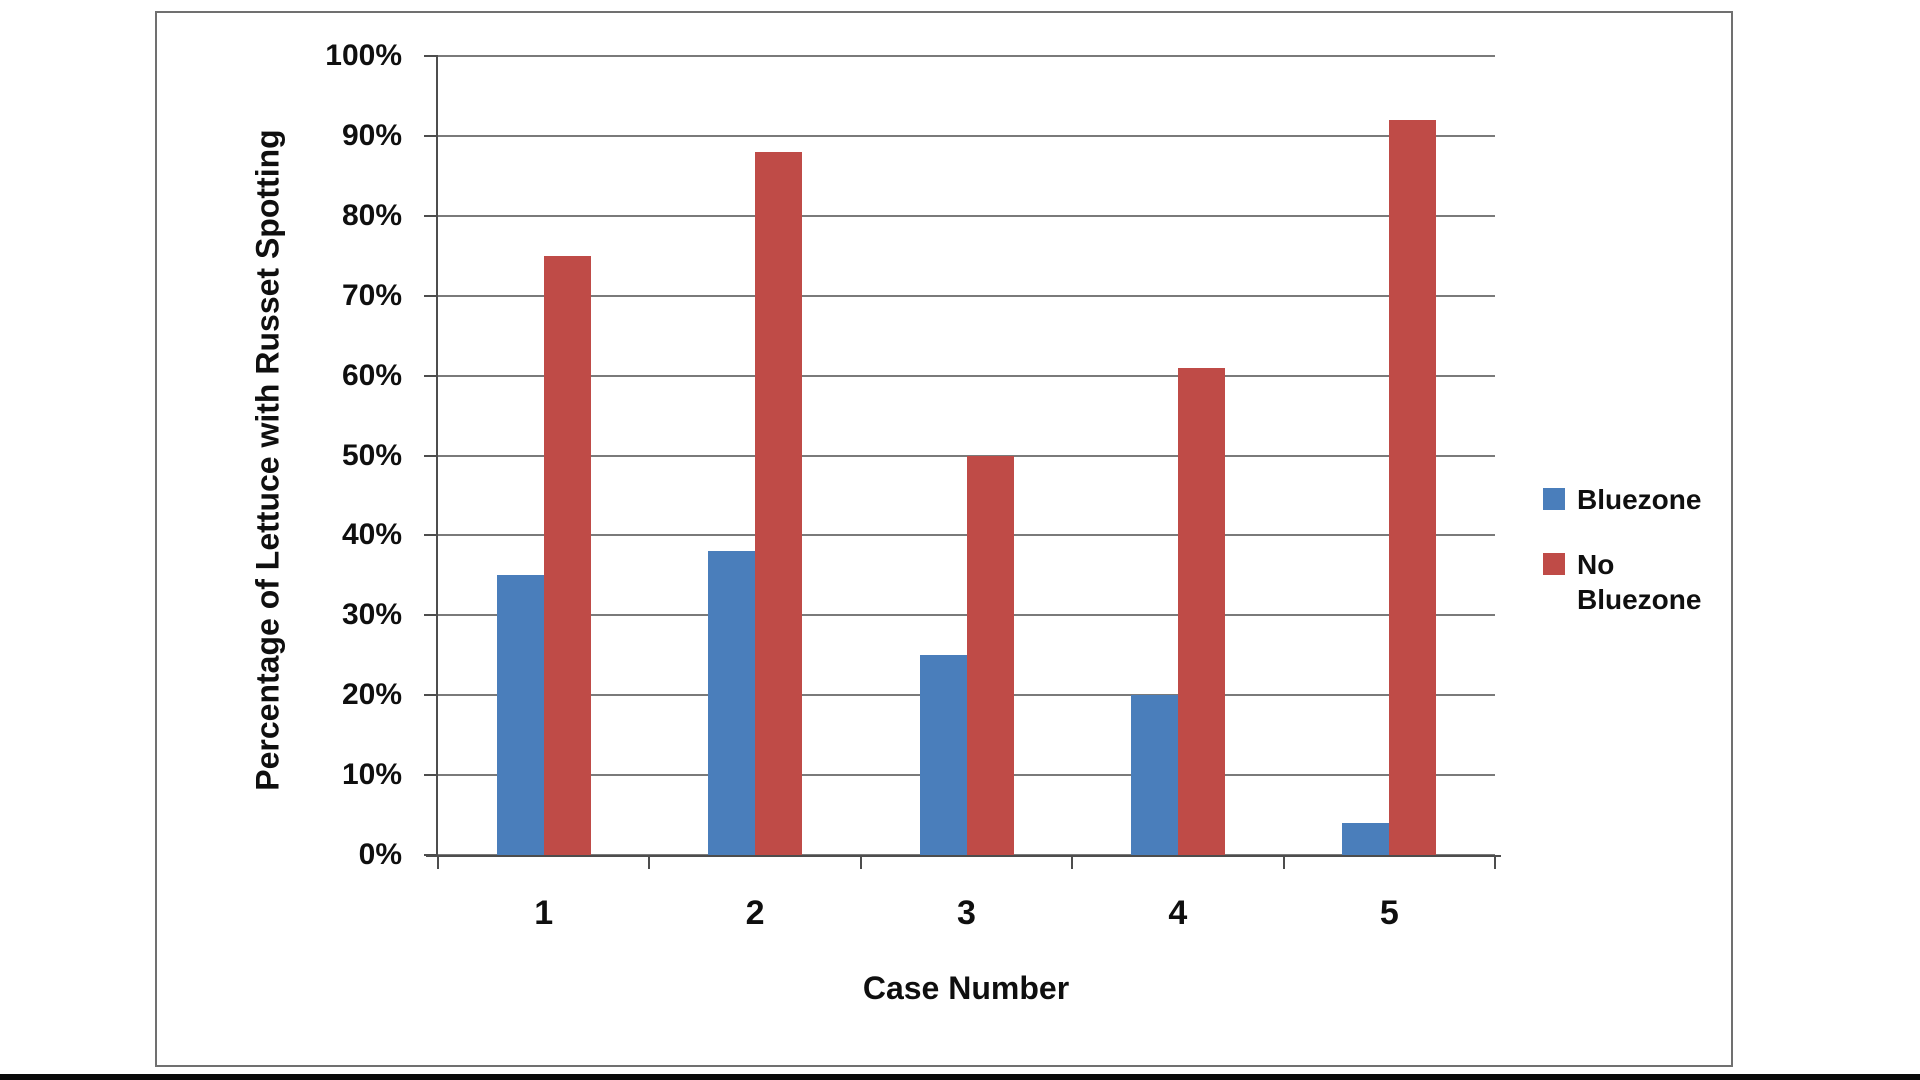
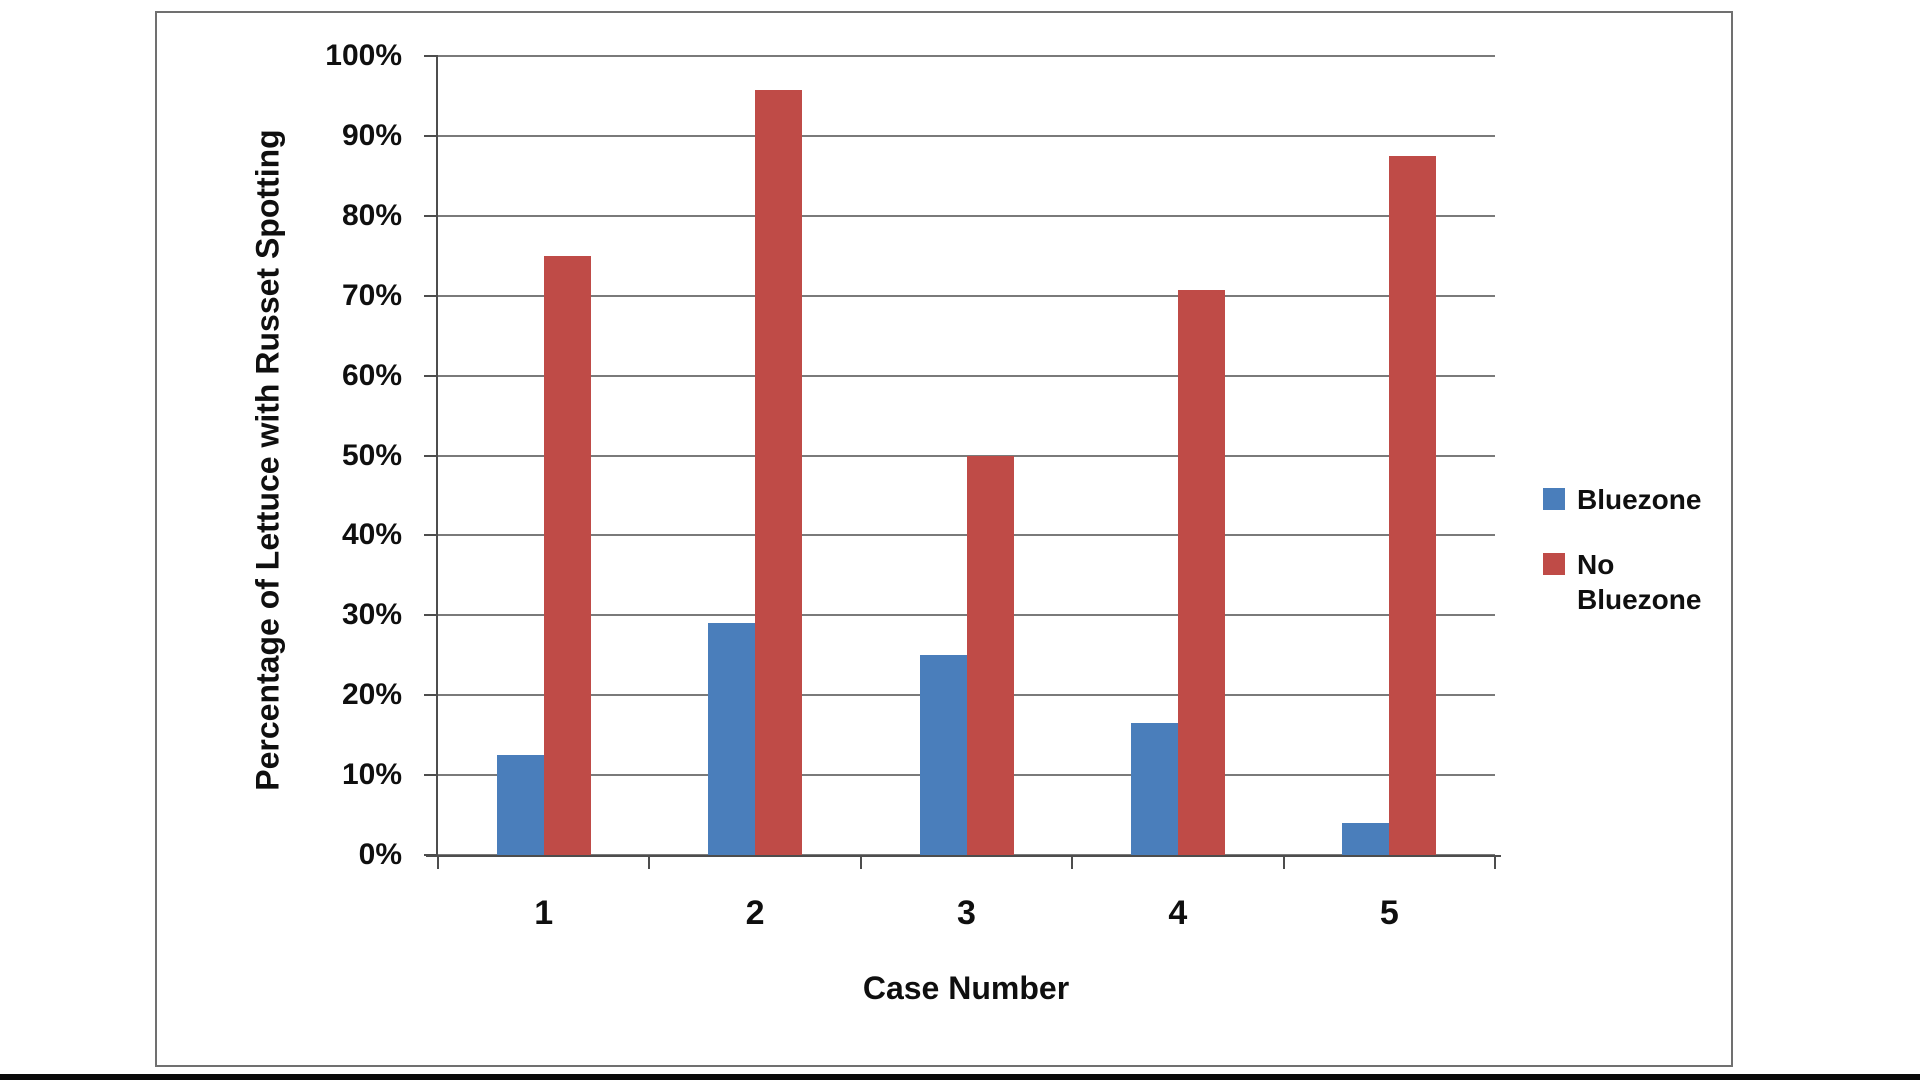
Bluezone/1: 35% -> 12%
Bluezone/2: 38% -> 29%
No Bluezone/2: 88% -> 96%
Bluezone/4: 20% -> 16%
No Bluezone/4: 61% -> 71%
No Bluezone/5: 92% -> 88%
